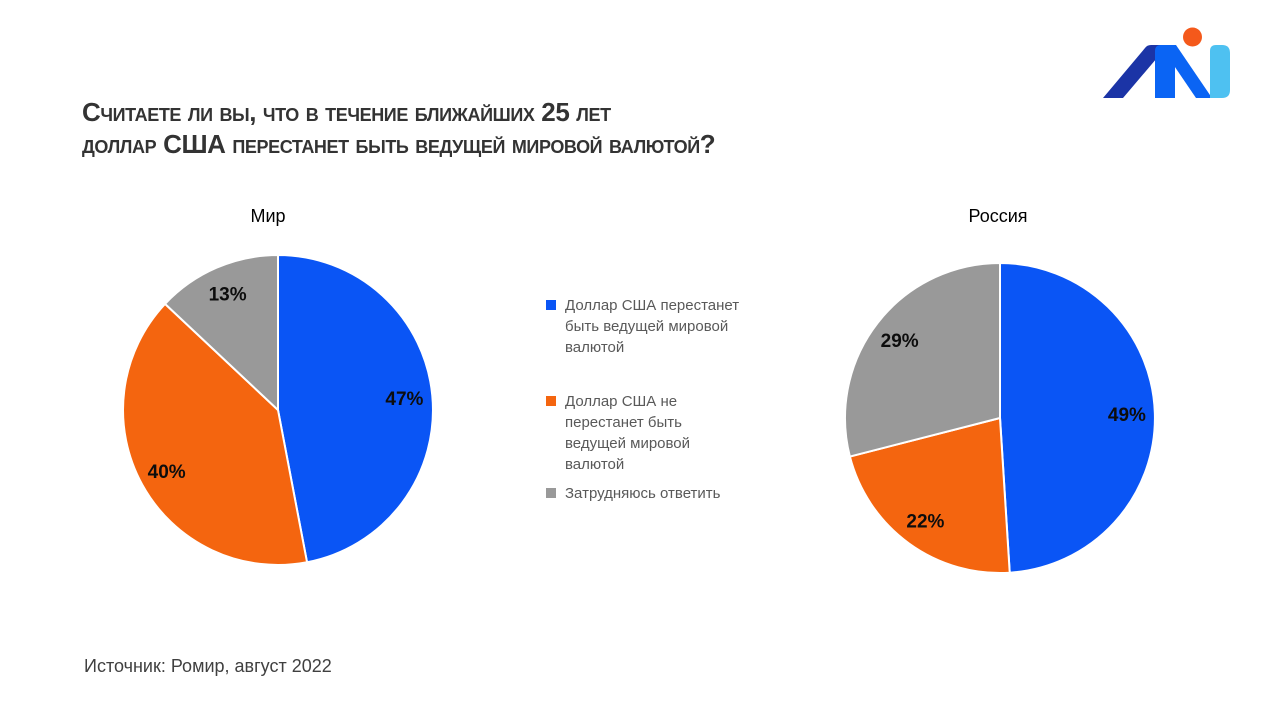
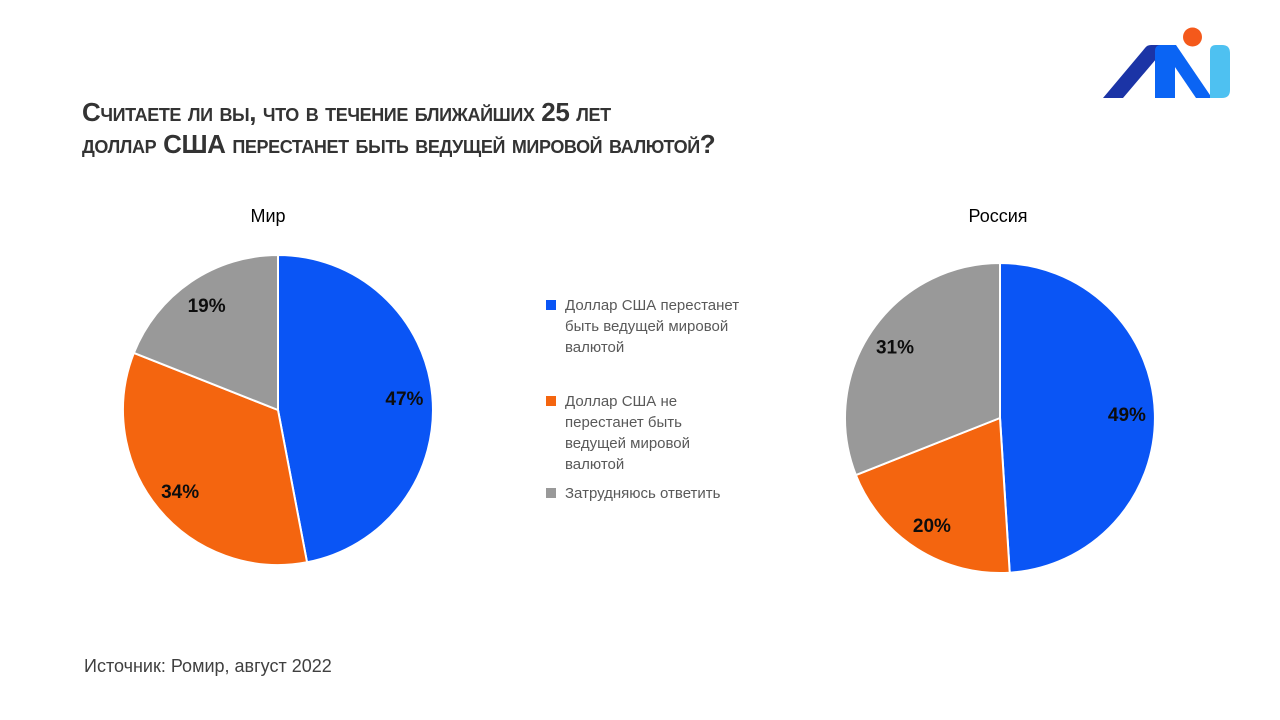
Мир/Доллар США не перестанет быть ведущей мировой валютой: 40% -> 34%
Мир/Затрудняюсь ответить: 13% -> 19%
Россия/Доллар США не перестанет быть ведущей мировой валютой: 22% -> 20%
Россия/Затрудняюсь ответить: 29% -> 31%
